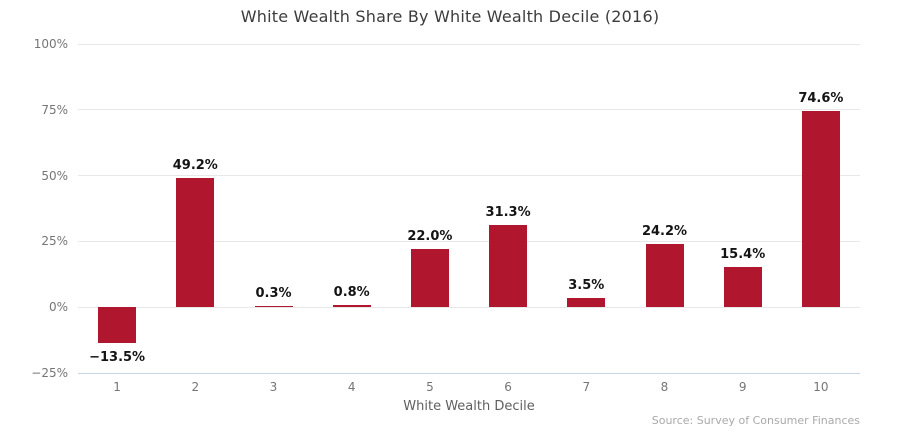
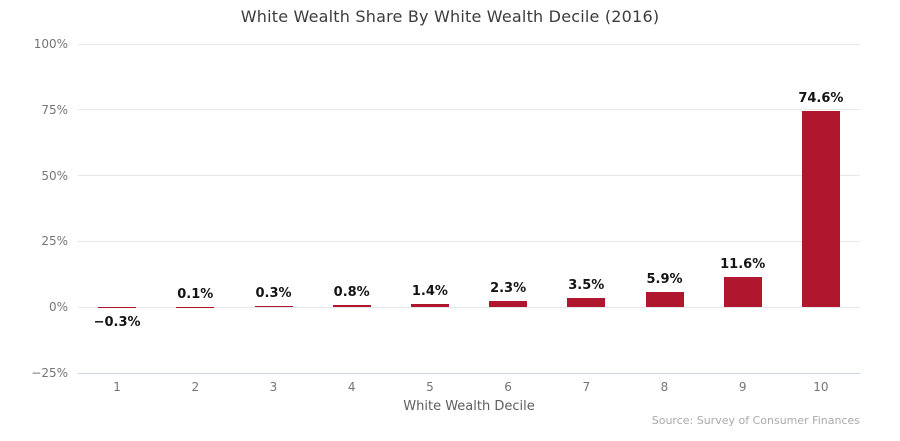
1: −13.5% -> −0.3%
2: 49.2% -> 0.1%
5: 22.0% -> 1.4%
6: 31.3% -> 2.3%
8: 24.2% -> 5.9%
9: 15.4% -> 11.6%
